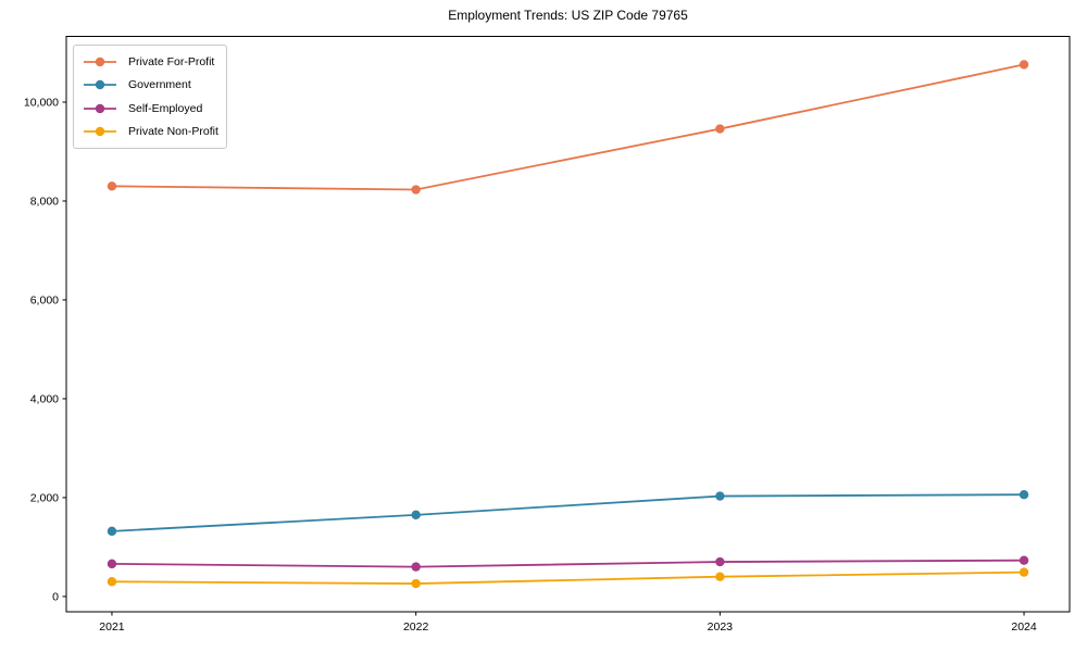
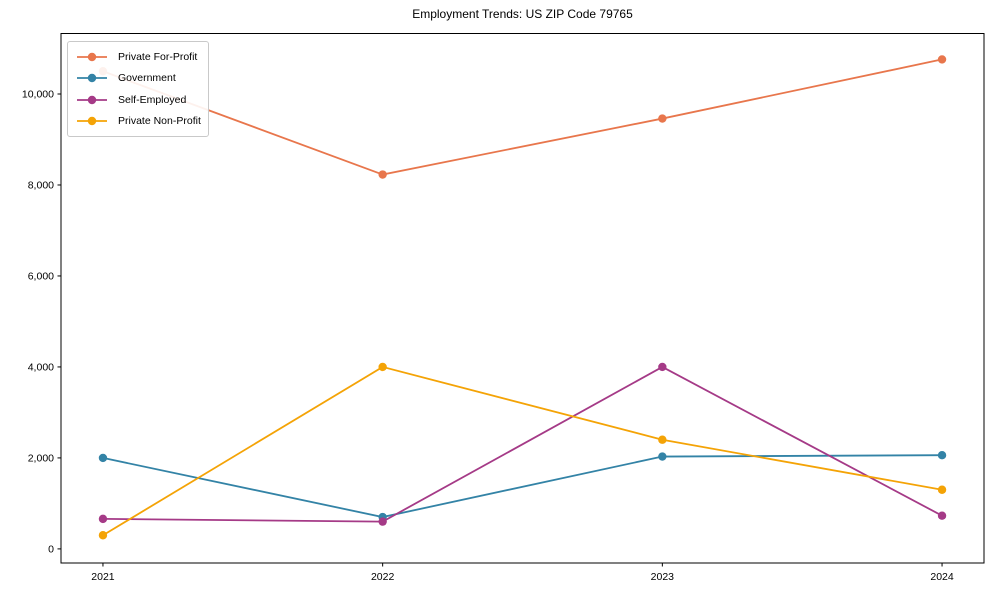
Private For-Profit/2021: 8300 -> 10500
Government/2021: 1300 -> 2000
Government/2022: 1600 -> 700
Private Non-Profit/2022: 300 -> 4000
Self-Employed/2023: 700 -> 4000
Private Non-Profit/2023: 400 -> 2400
Private Non-Profit/2024: 500 -> 1300
